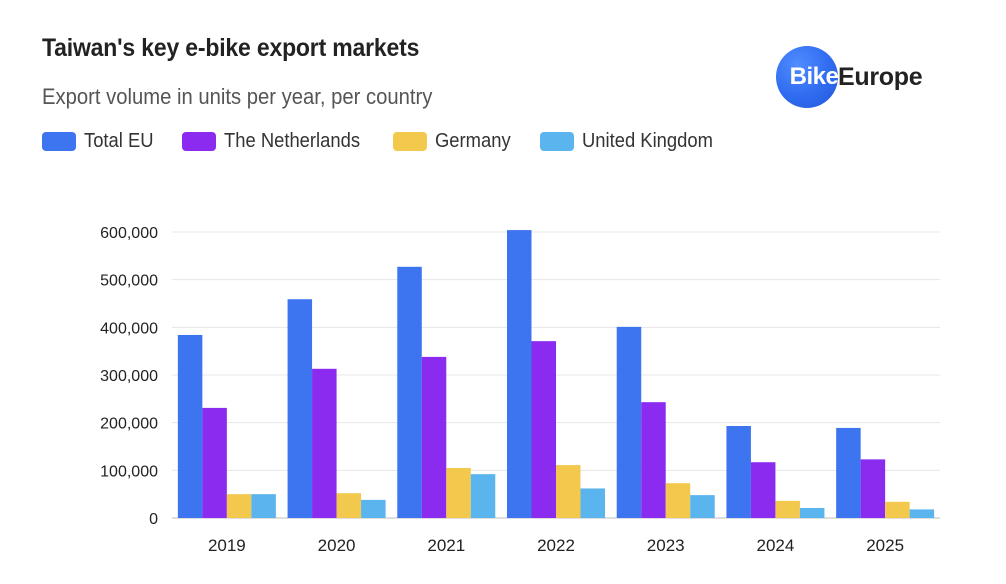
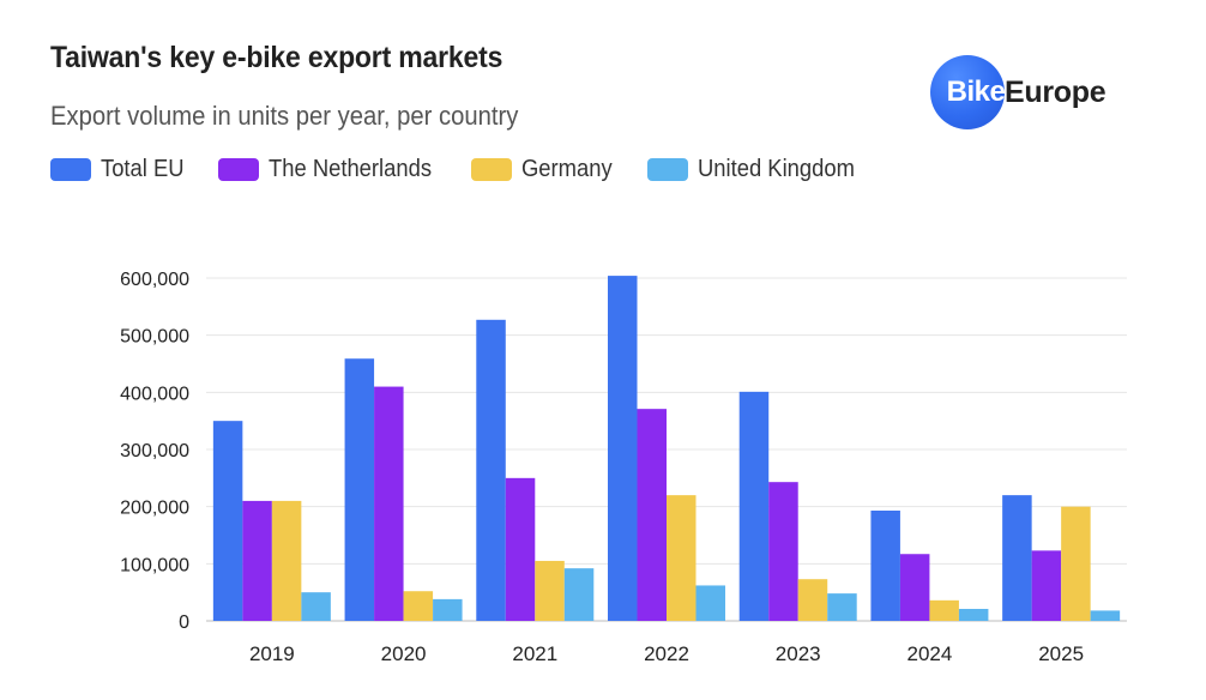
Total EU/2019: 380000 -> 350000
The Netherlands/2019: 230000 -> 210000
Germany/2019: 50000 -> 210000
The Netherlands/2020: 310000 -> 410000
The Netherlands/2021: 340000 -> 250000
Germany/2022: 110000 -> 220000
Total EU/2025: 190000 -> 220000
Germany/2025: 30000 -> 200000
